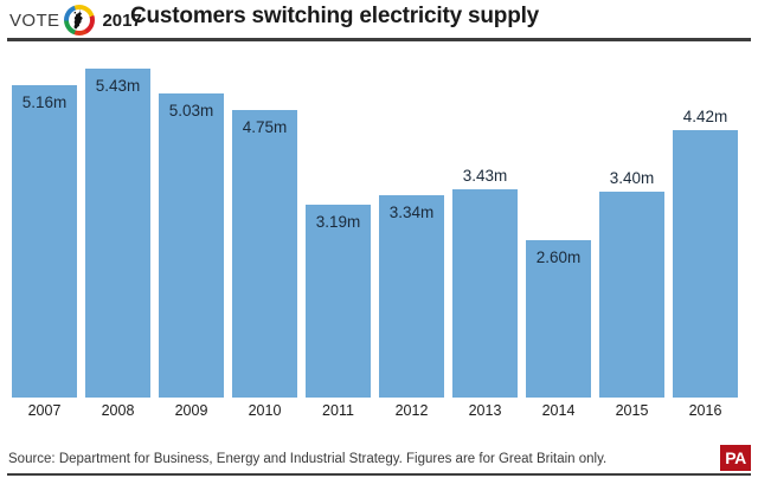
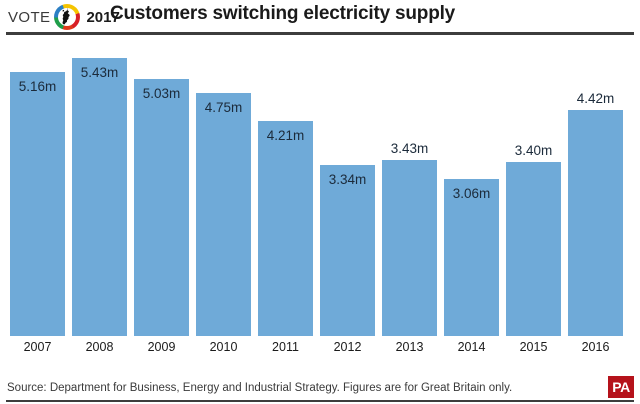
2011: 3.19m -> 4.21m
2014: 2.60m -> 3.06m
